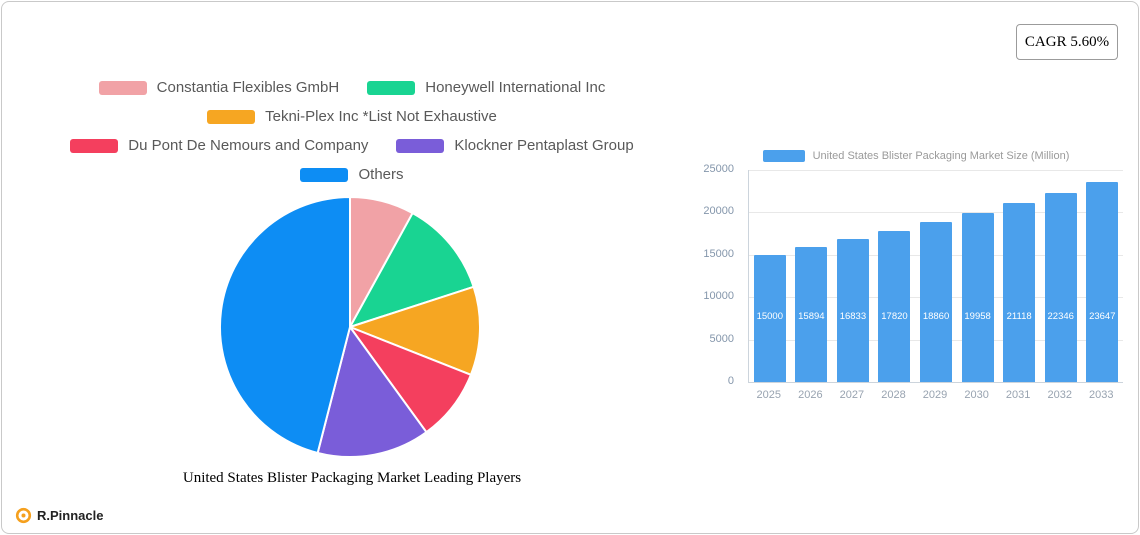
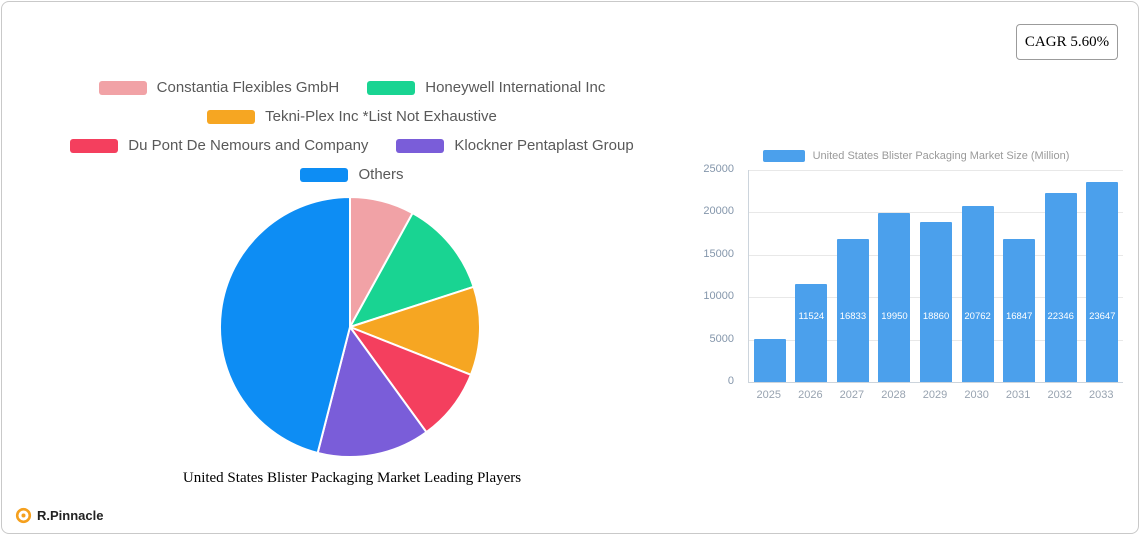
United States Blister Packaging Market Size (Million)/2025: 15000 -> 5056
United States Blister Packaging Market Size (Million)/2026: 15894 -> 11524
United States Blister Packaging Market Size (Million)/2028: 17820 -> 19950
United States Blister Packaging Market Size (Million)/2030: 19958 -> 20762
United States Blister Packaging Market Size (Million)/2031: 21118 -> 16847
